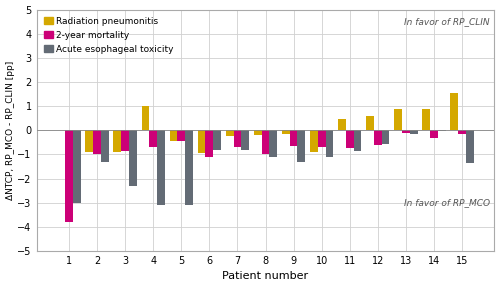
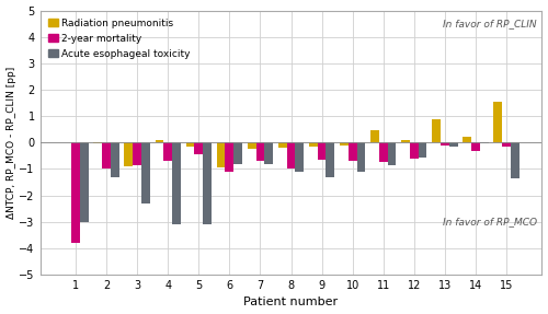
Radiation pneumonitis/2: -0.90 -> -0.05
Radiation pneumonitis/4: 1.00 -> 0.10
Radiation pneumonitis/5: -0.45 -> -0.15
Radiation pneumonitis/10: -0.90 -> -0.10
Radiation pneumonitis/12: 0.60 -> 0.10
Radiation pneumonitis/14: 0.90 -> 0.20
